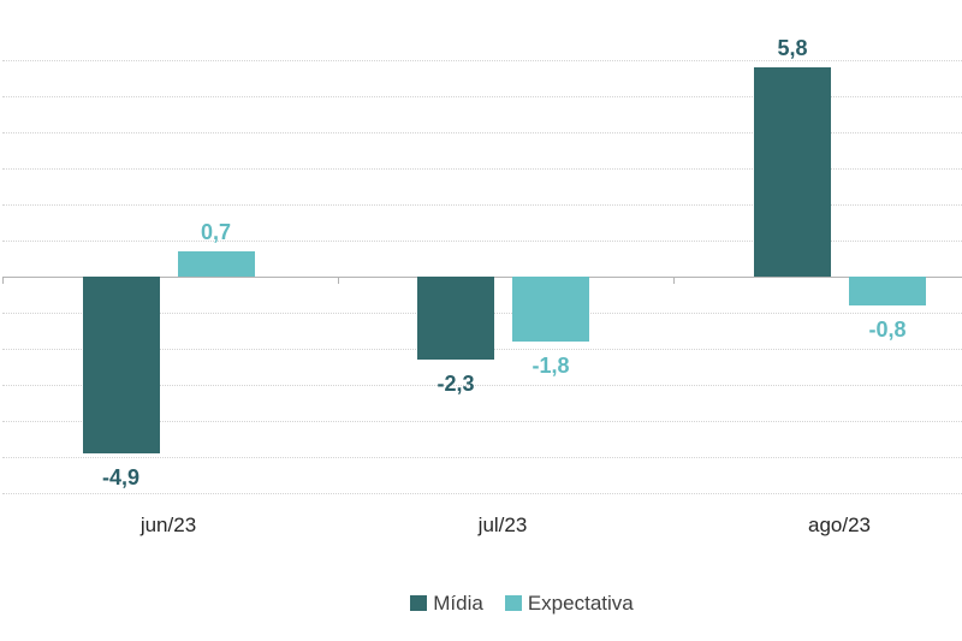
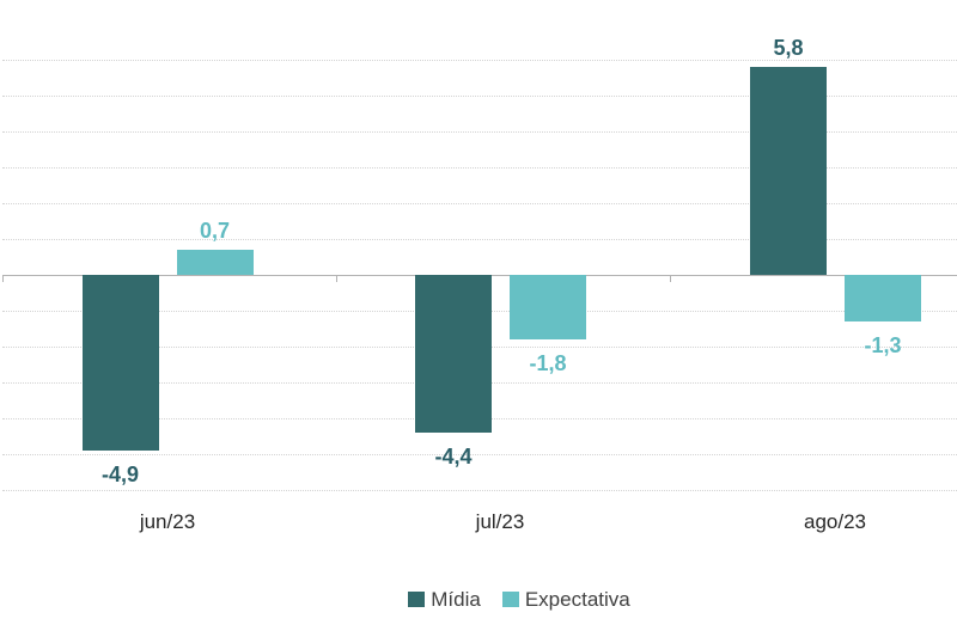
Mídia/jul/23: -2,3 -> -4,4
Expectativa/ago/23: -0,8 -> -1,3
